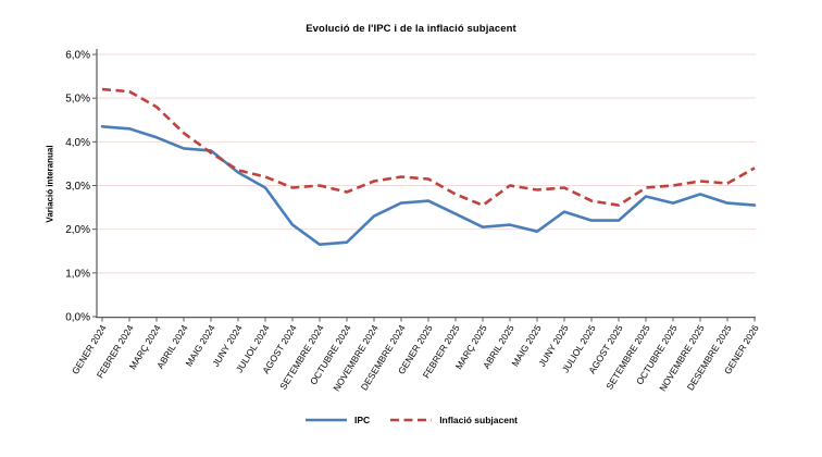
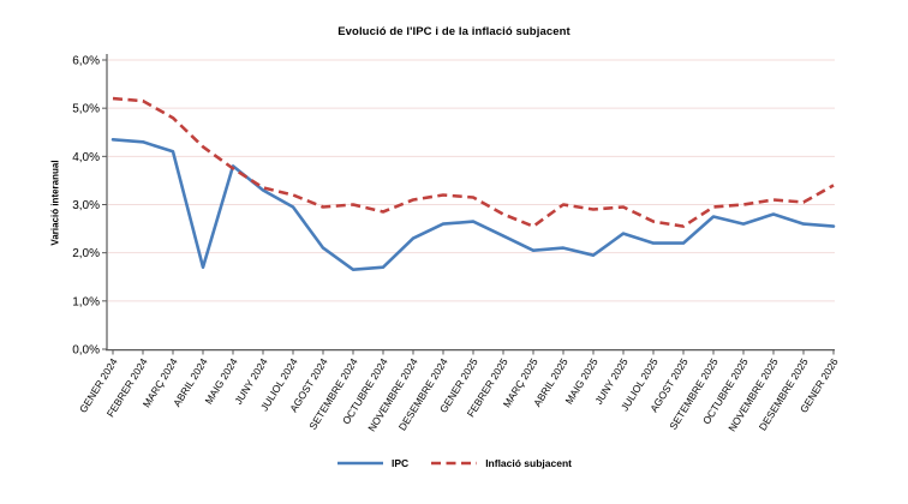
IPC/ABRIL 2024: 3,9% -> 1,7%
